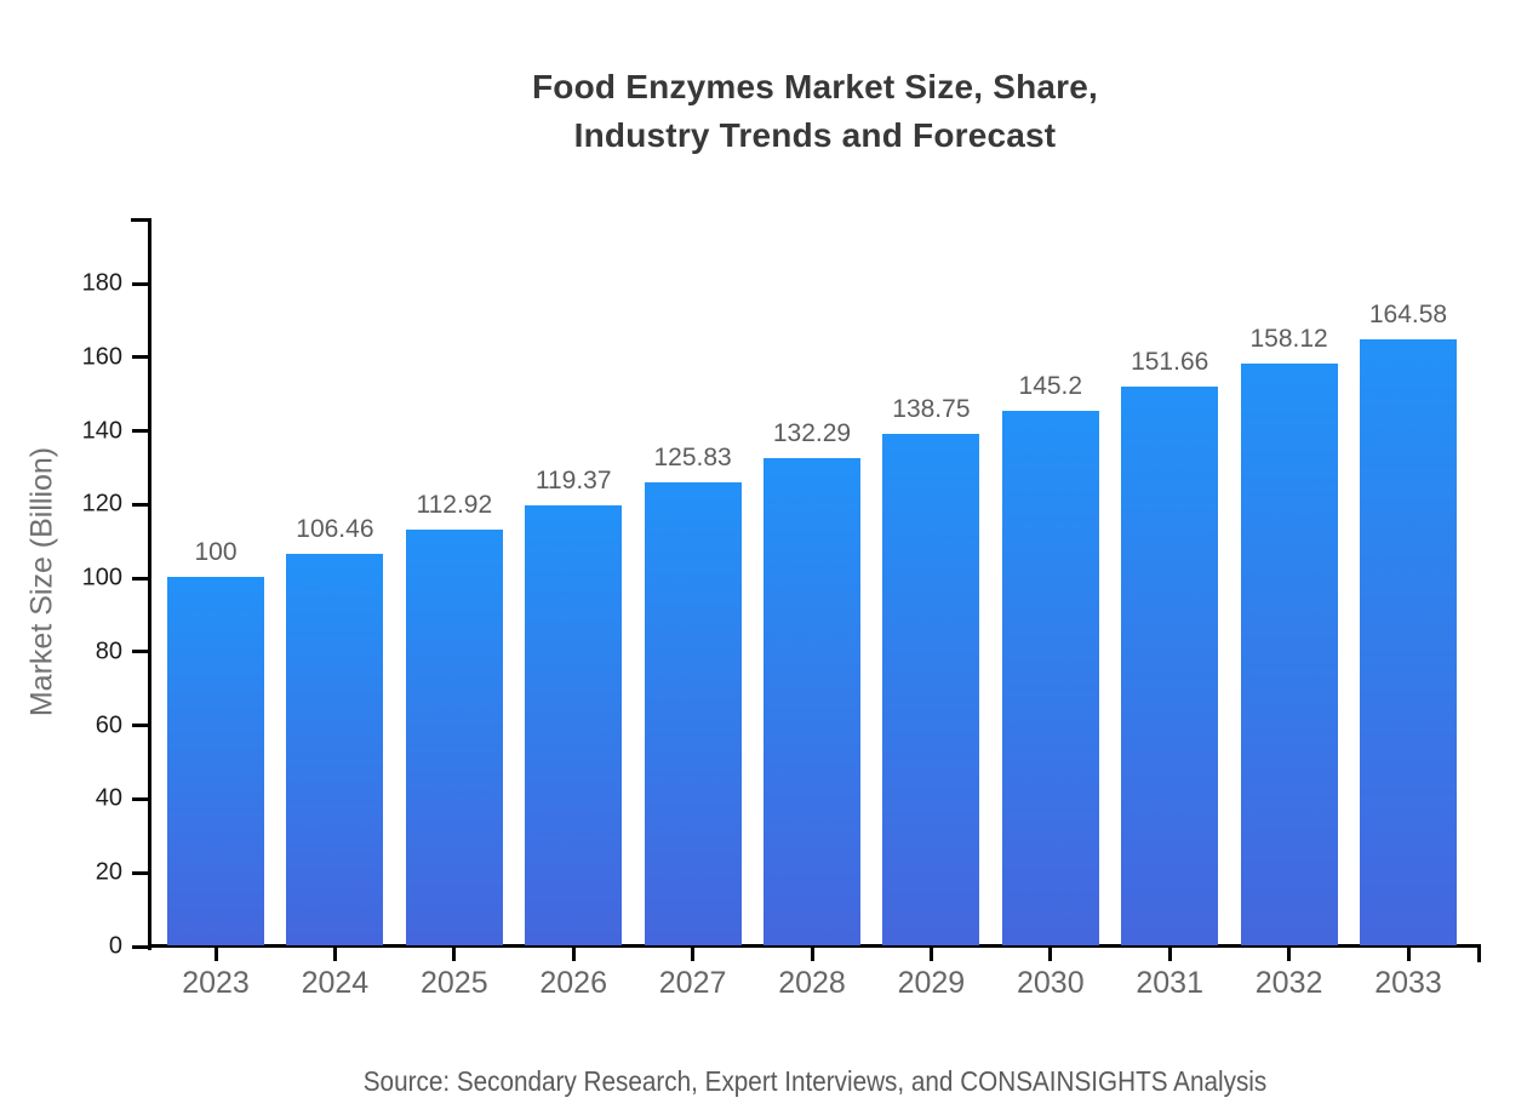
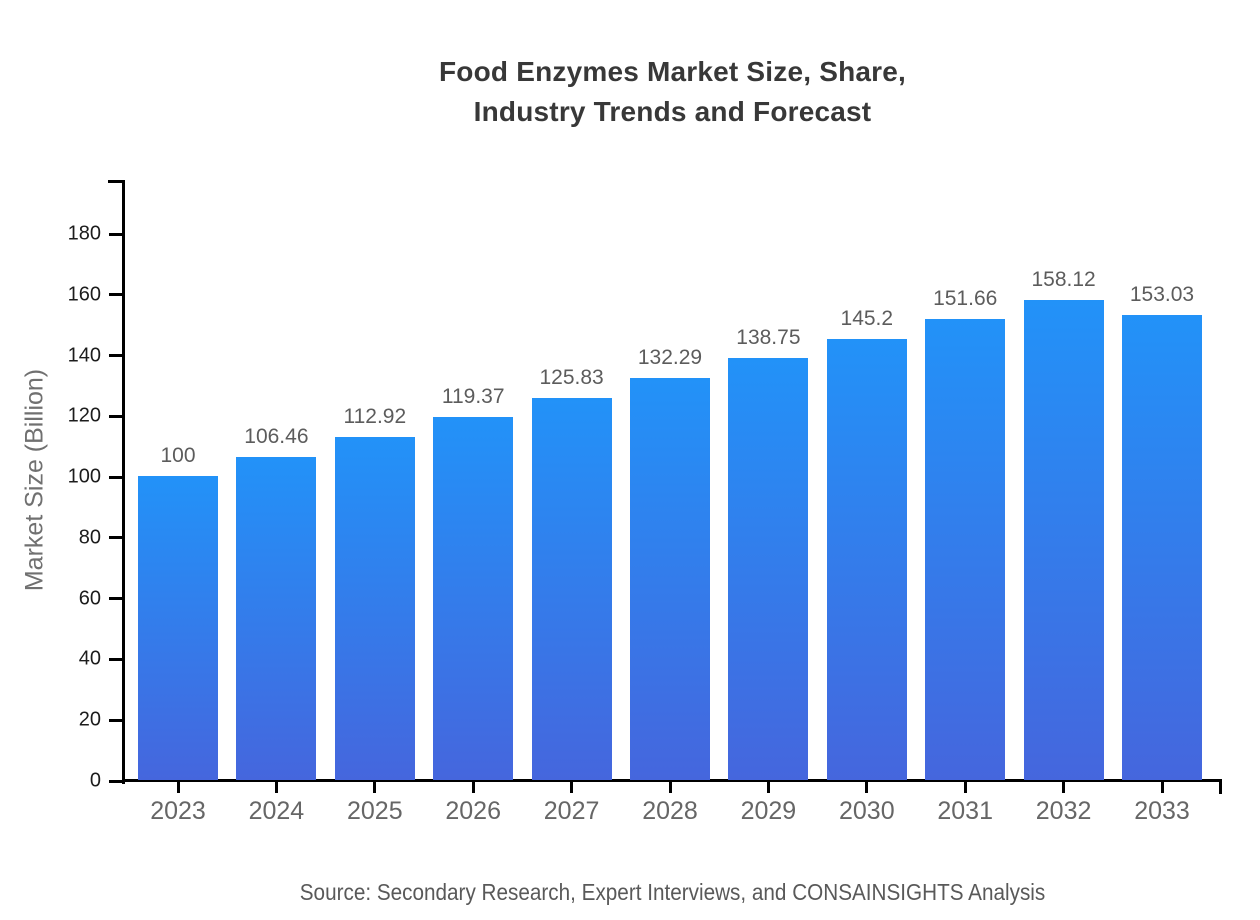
2033: 164.58 -> 153.03
